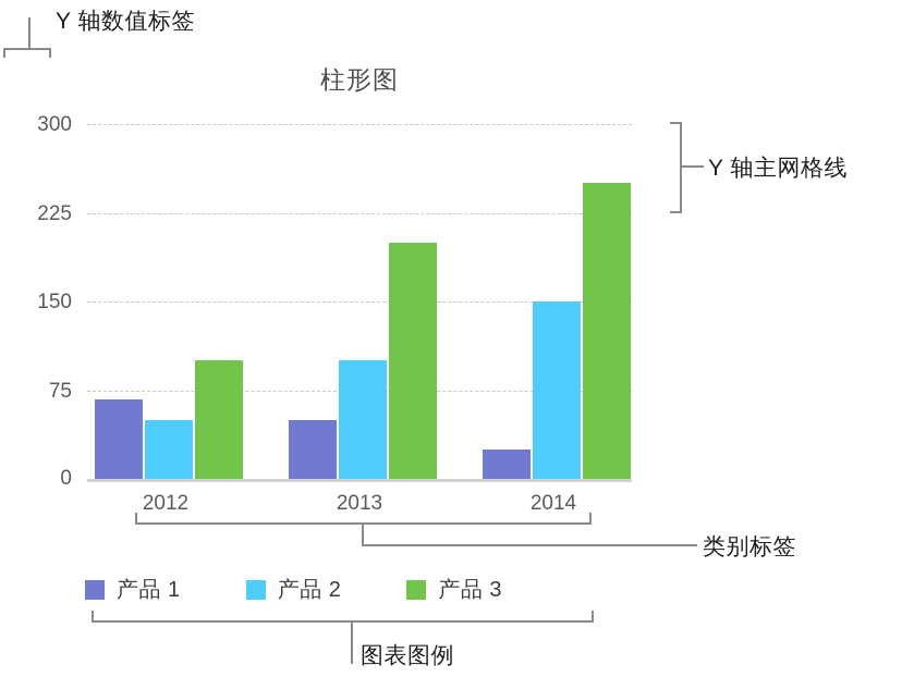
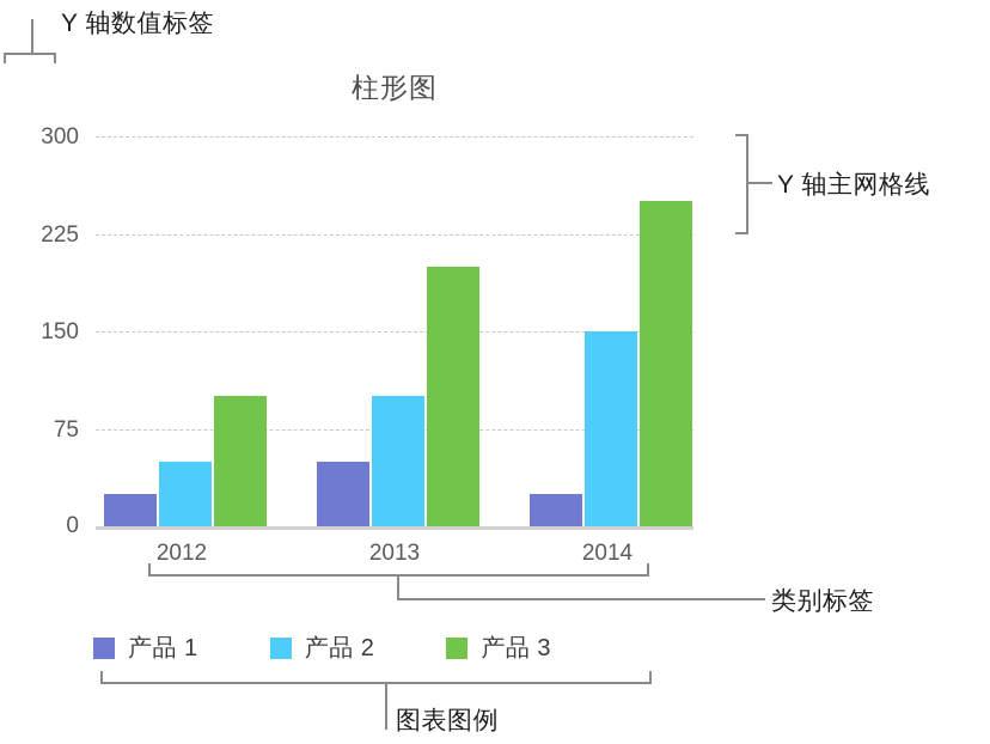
产品 1/2012: 67 -> 25
